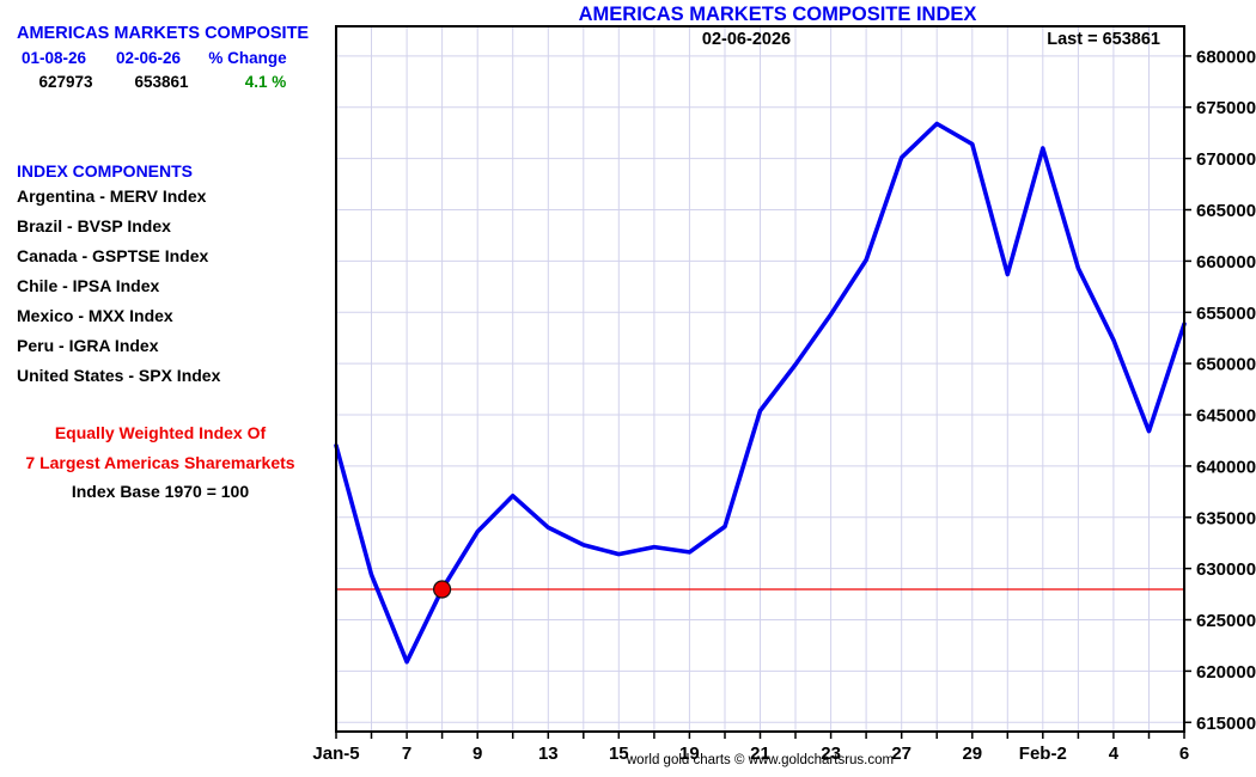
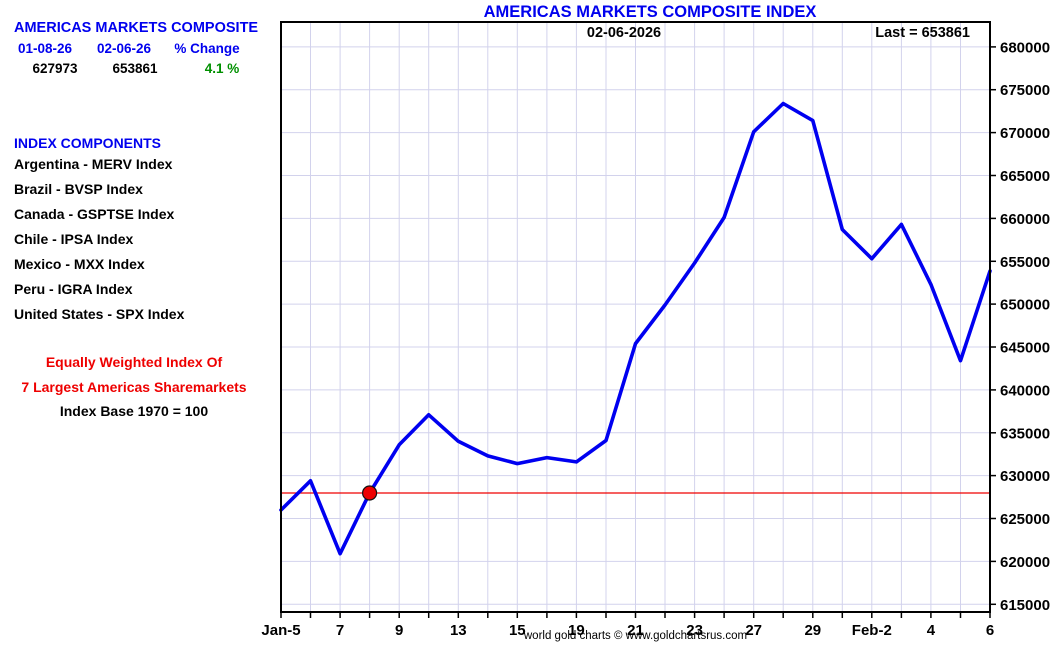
Jan-5: 642000 -> 626000
Feb-2: 671000 -> 655000
